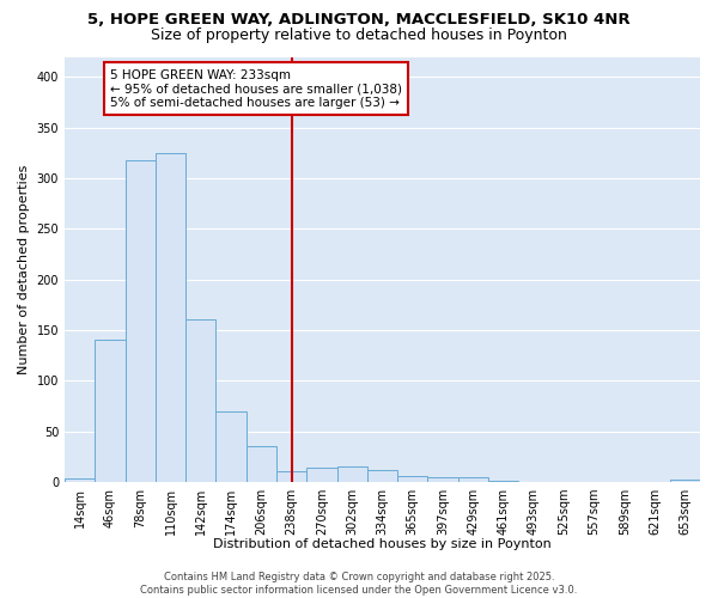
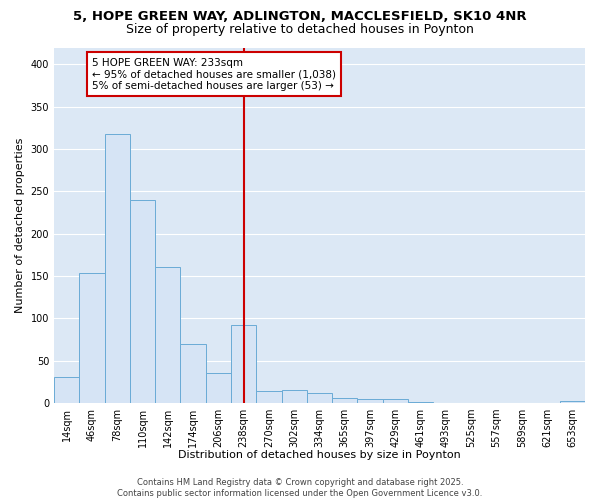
14sqm: 3 -> 30
46sqm: 140 -> 154
110sqm: 325 -> 240
238sqm: 10 -> 92
